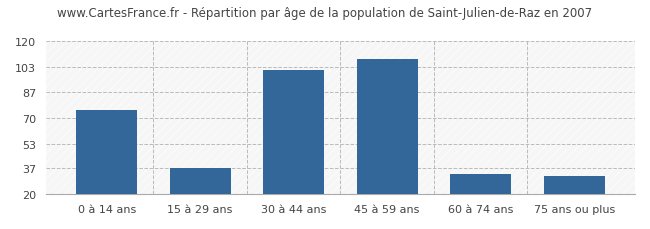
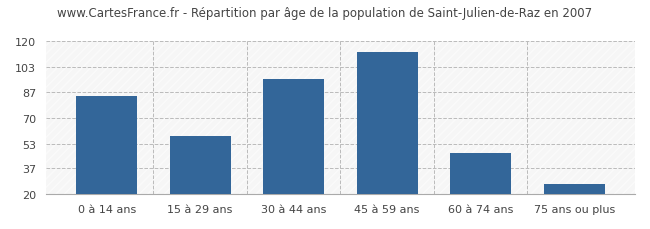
0 à 14 ans: 75 -> 84
15 à 29 ans: 37 -> 58
30 à 44 ans: 101 -> 95
45 à 59 ans: 108 -> 113
60 à 74 ans: 33 -> 47
75 ans ou plus: 32 -> 27
